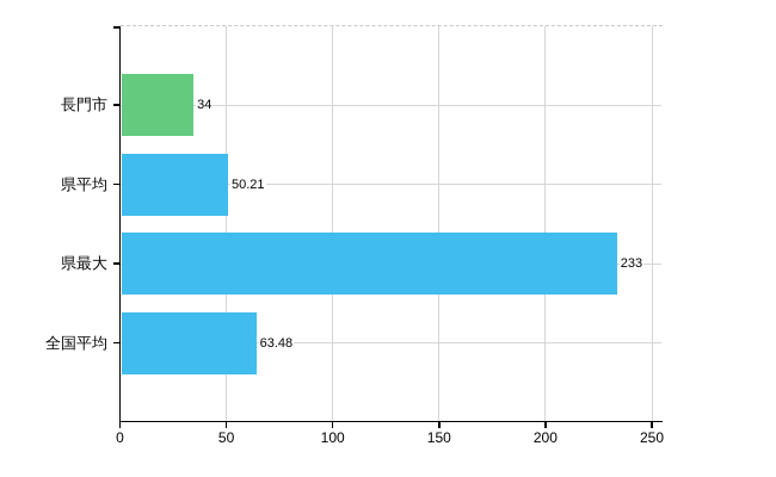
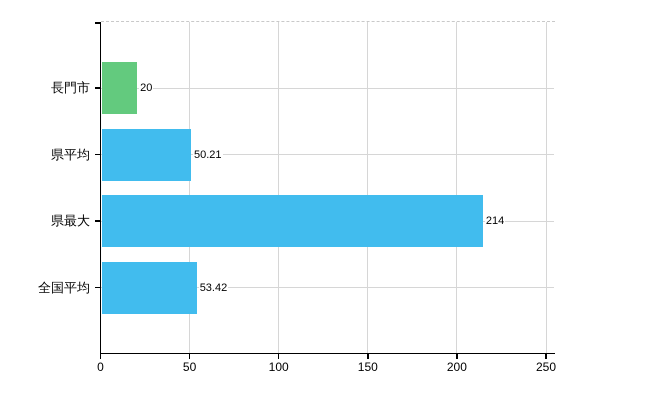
長門市: 34 -> 20
県最大: 233 -> 214
全国平均: 63.48 -> 53.42
